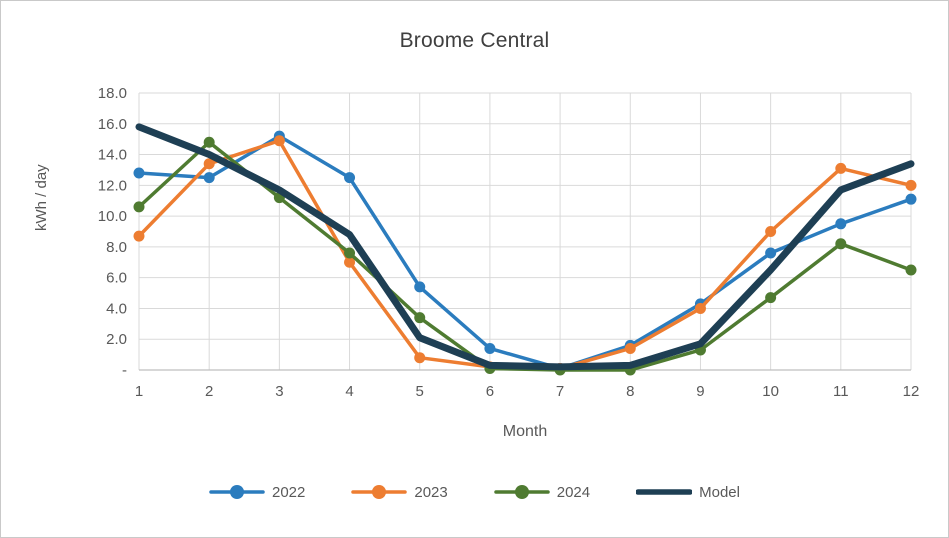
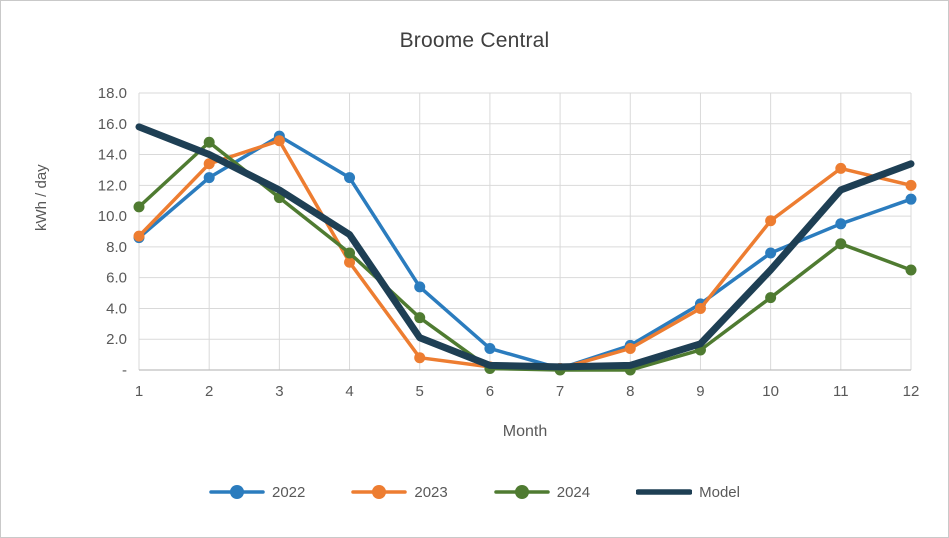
2022/1: 12.8 -> 8.6
2023/10: 9.0 -> 9.7
